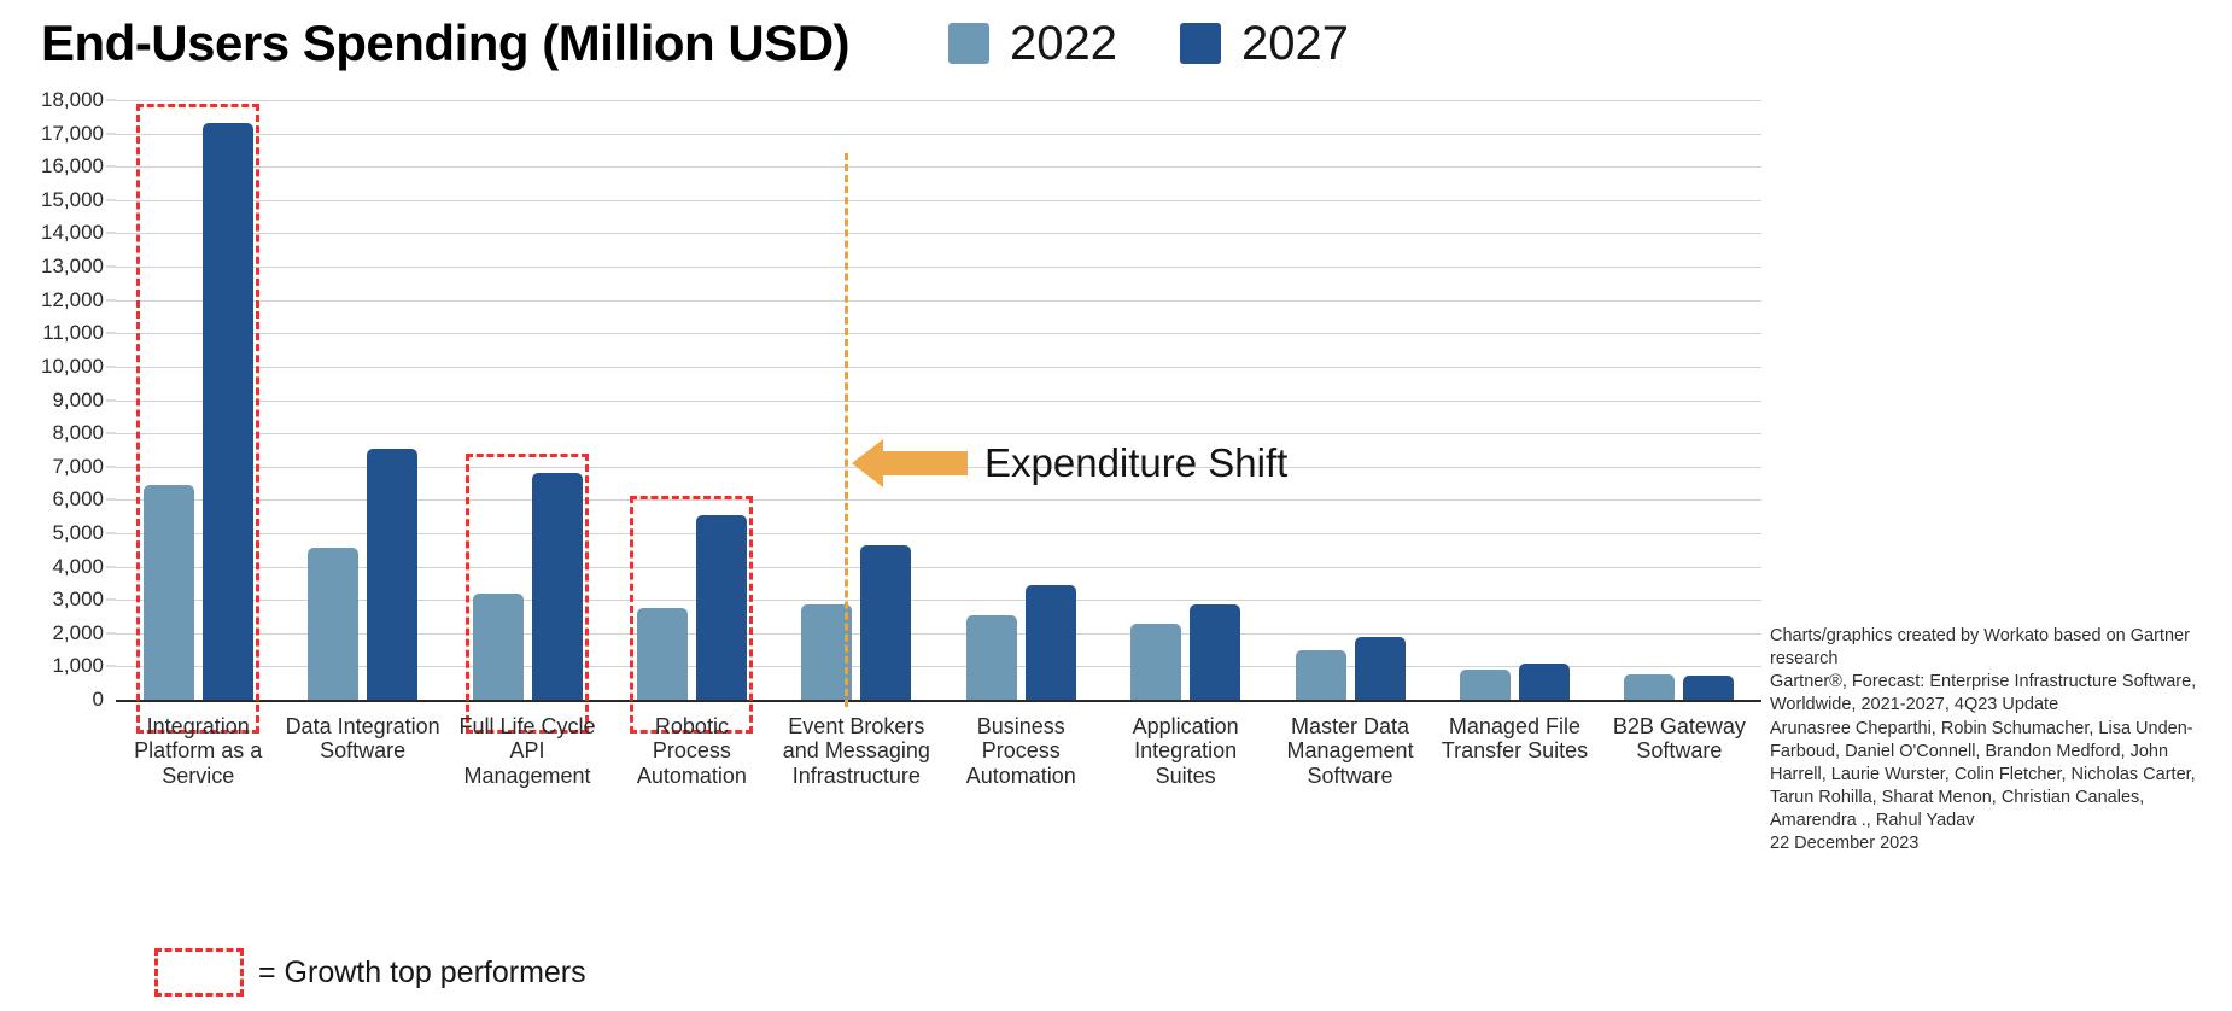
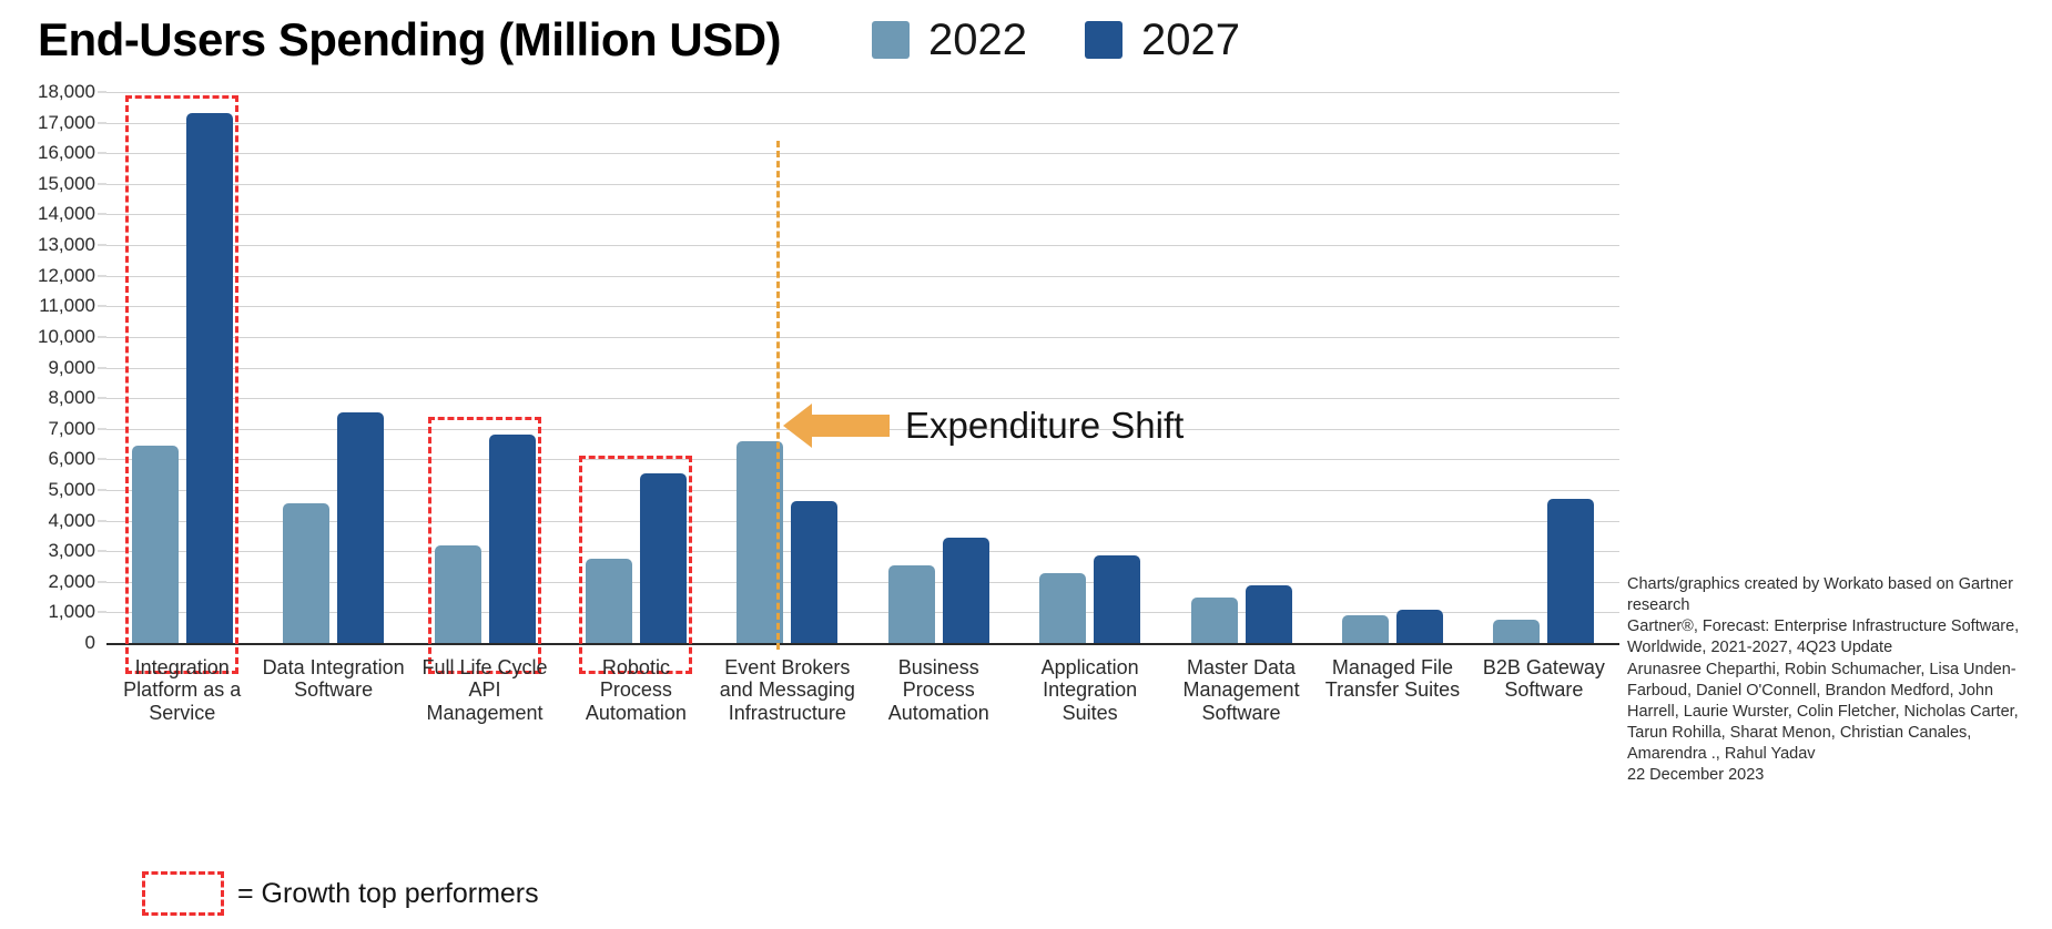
2022/Event Brokers and Messaging Infrastructure: 2800 -> 6600
2027/B2B Gateway Software: 700 -> 4700
